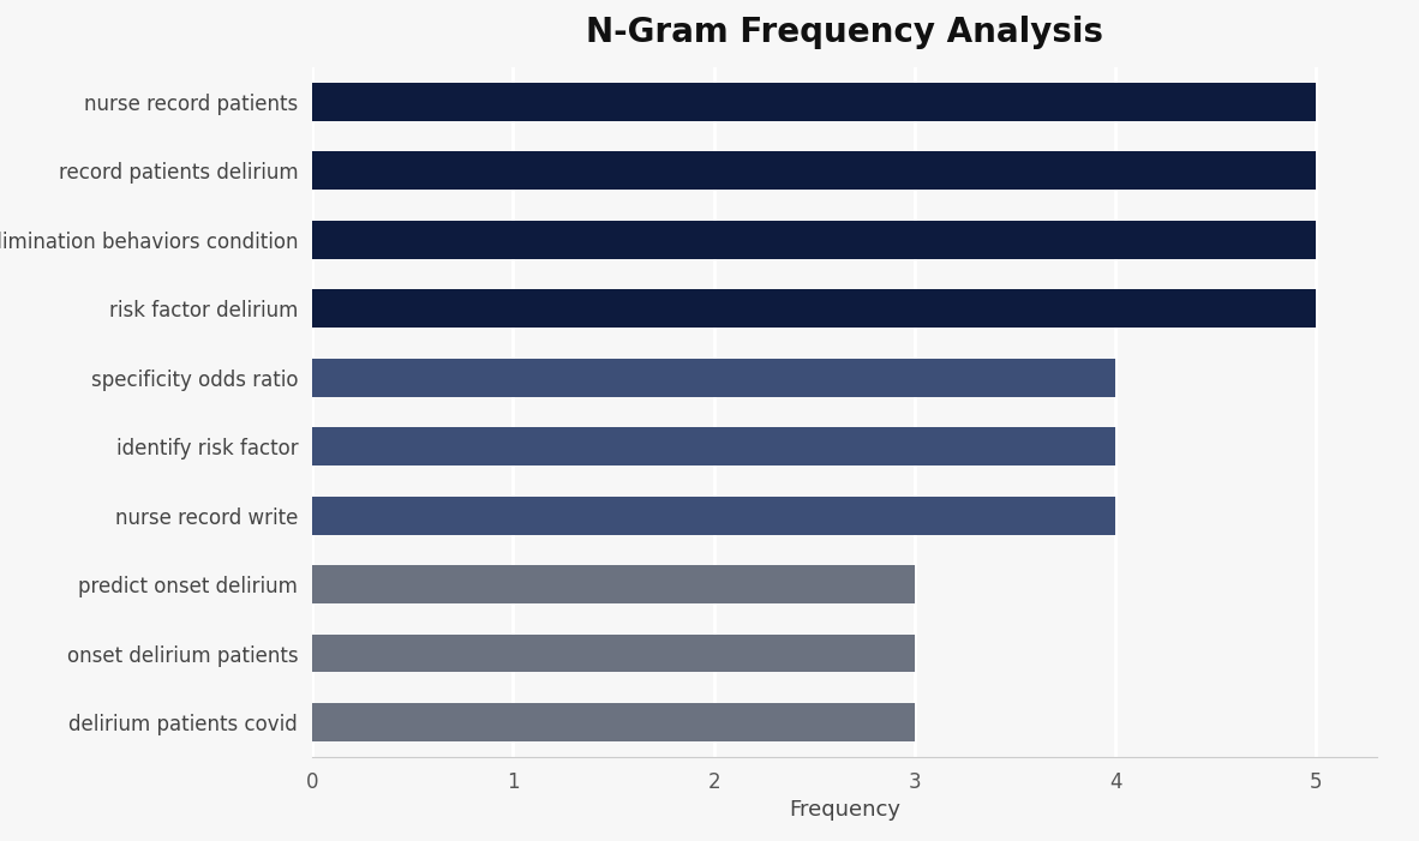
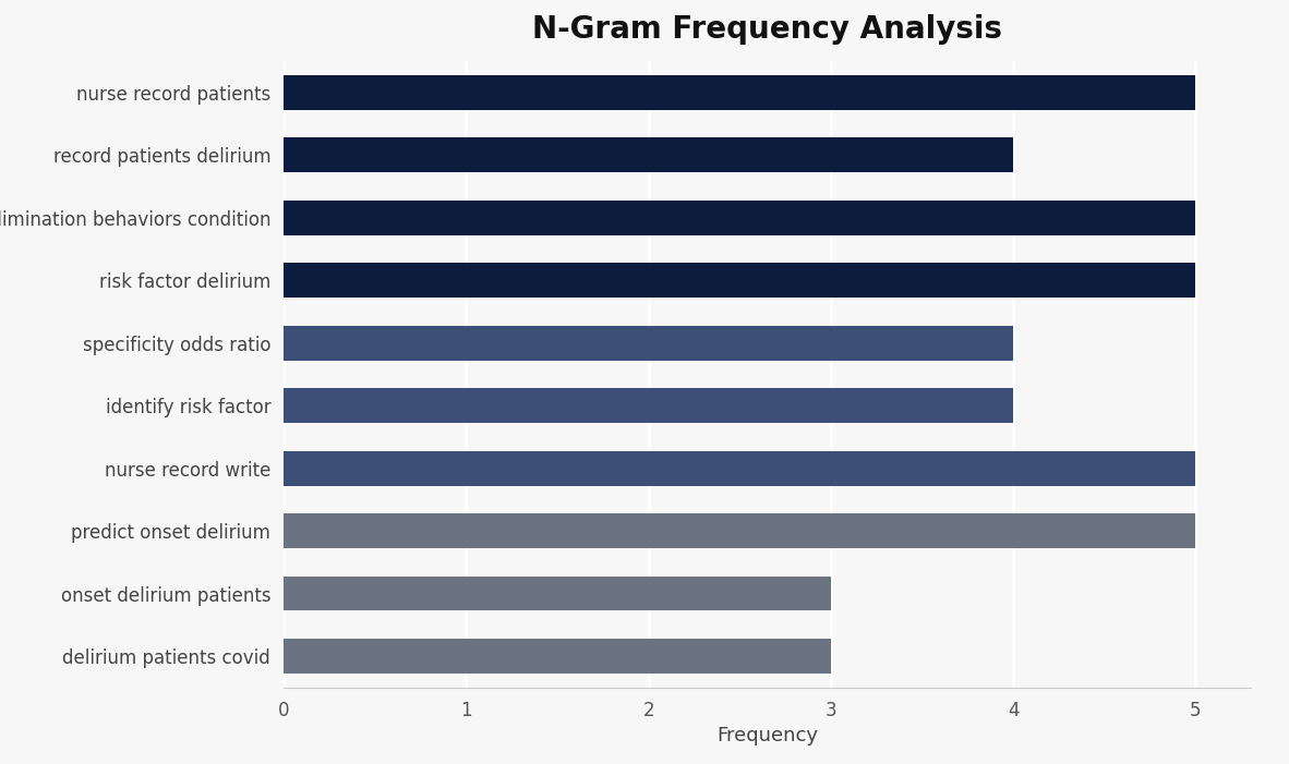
record patients delirium: 5 -> 4
nurse record write: 4 -> 5
predict onset delirium: 3 -> 5
